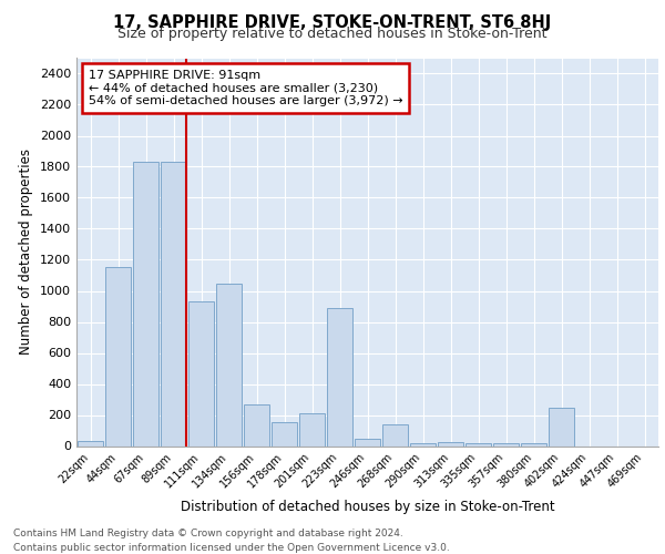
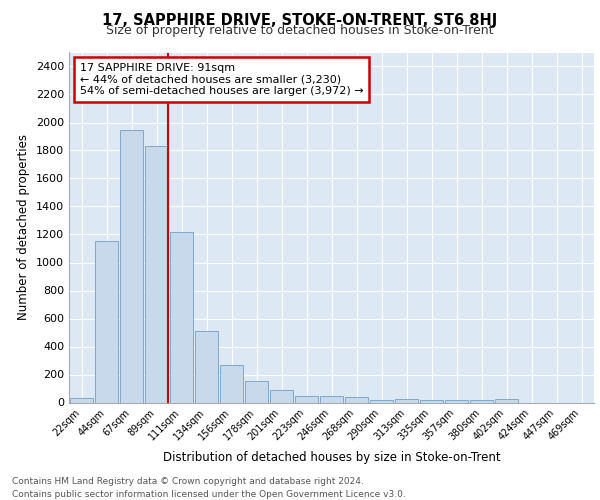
67sqm: 1830 -> 1950
111sqm: 930 -> 1220
134sqm: 1050 -> 510
201sqm: 210 -> 90
223sqm: 890 -> 50
268sqm: 140 -> 40
402sqm: 250 -> 20
